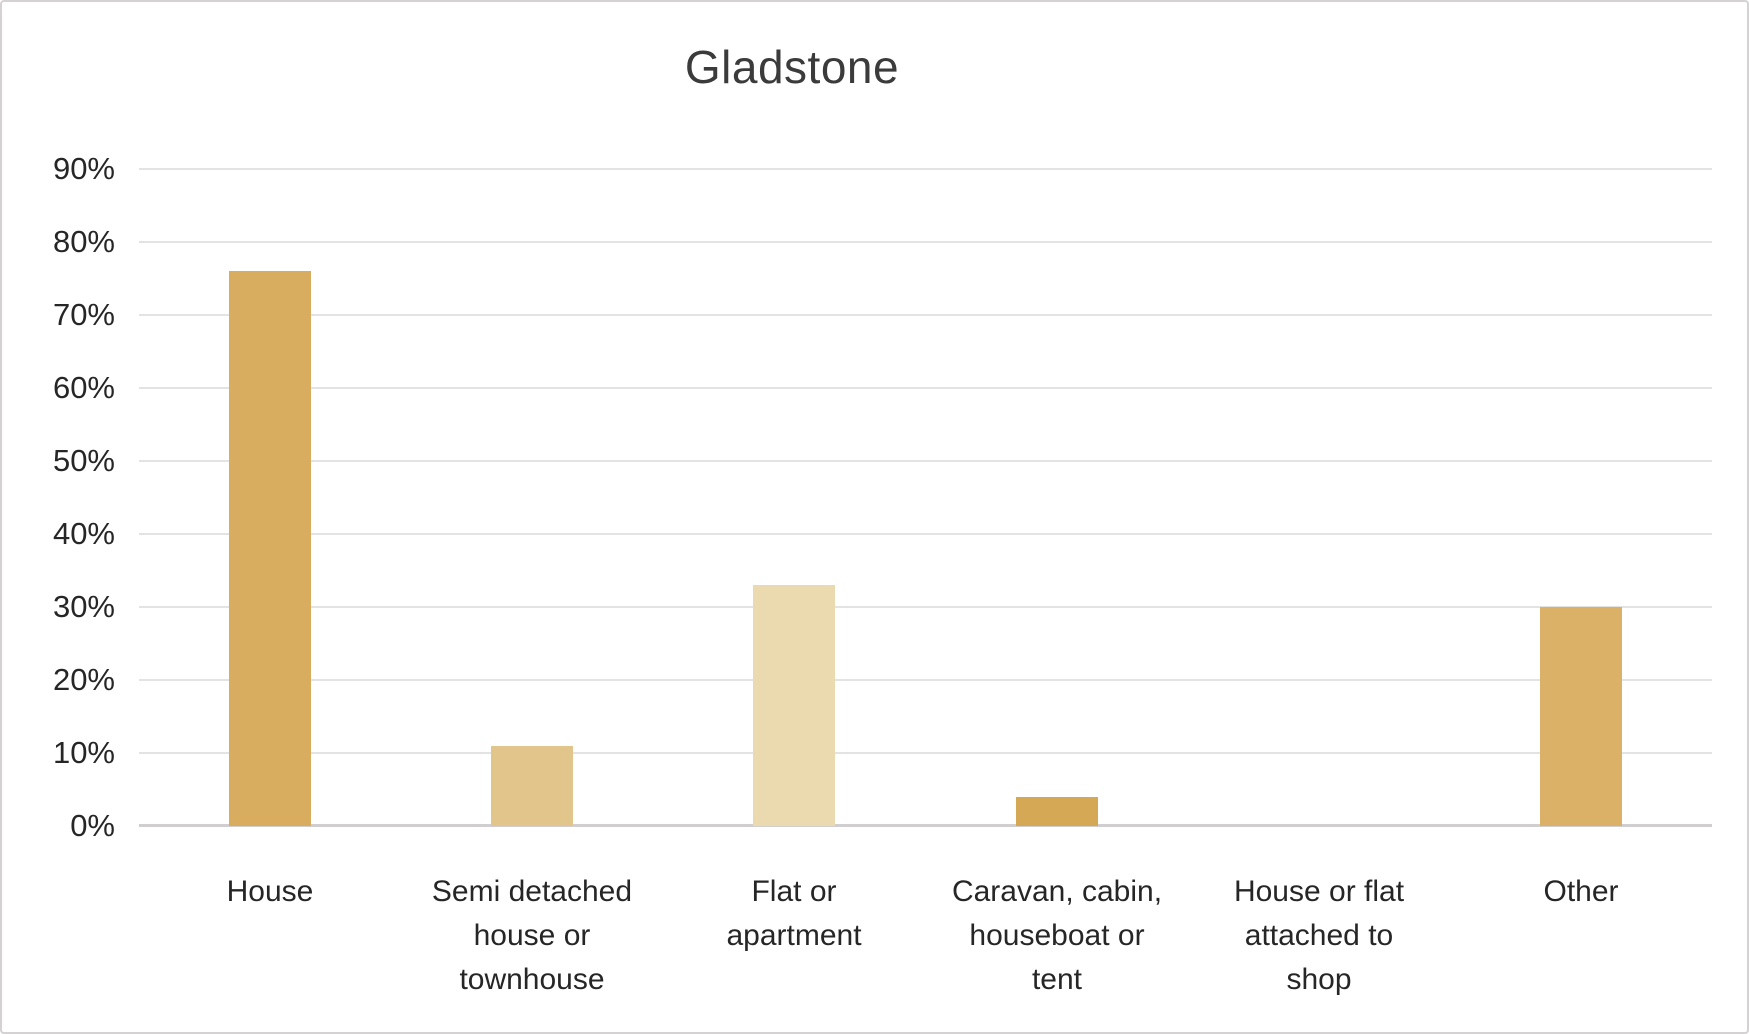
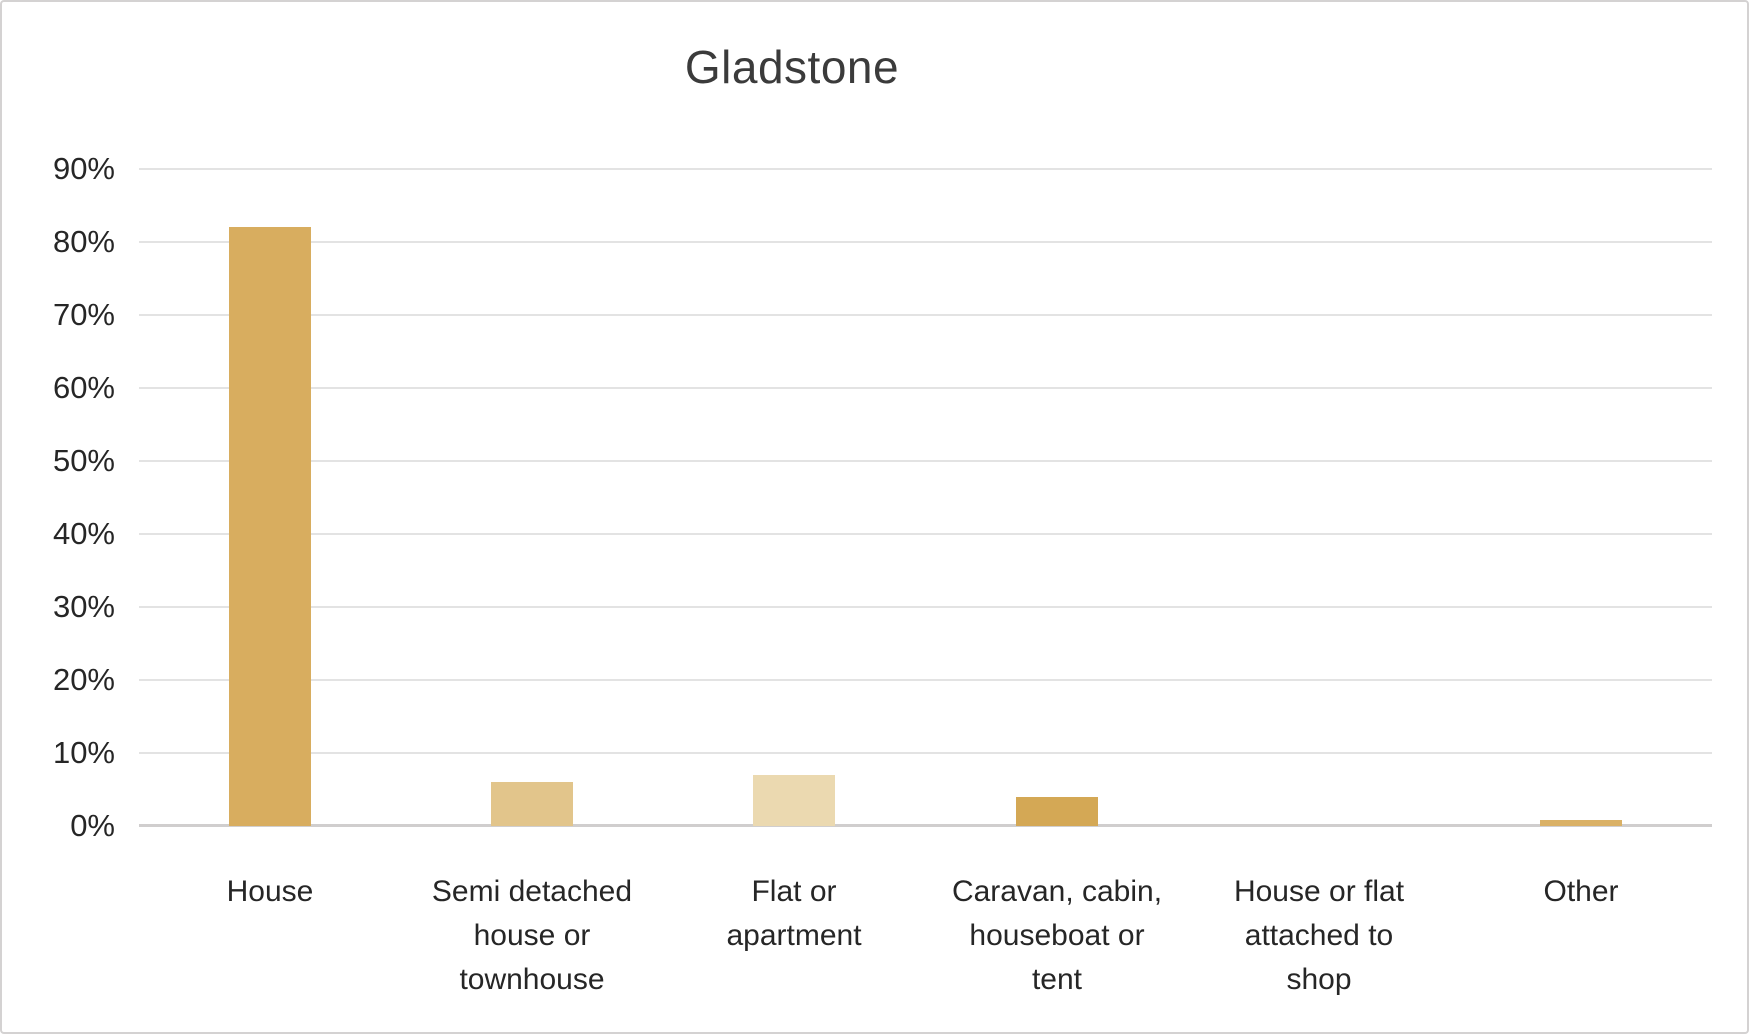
House: 76% -> 82%
Semi detached house or townhouse: 11% -> 6%
Flat or apartment: 33% -> 7%
Other: 30% -> 1%
